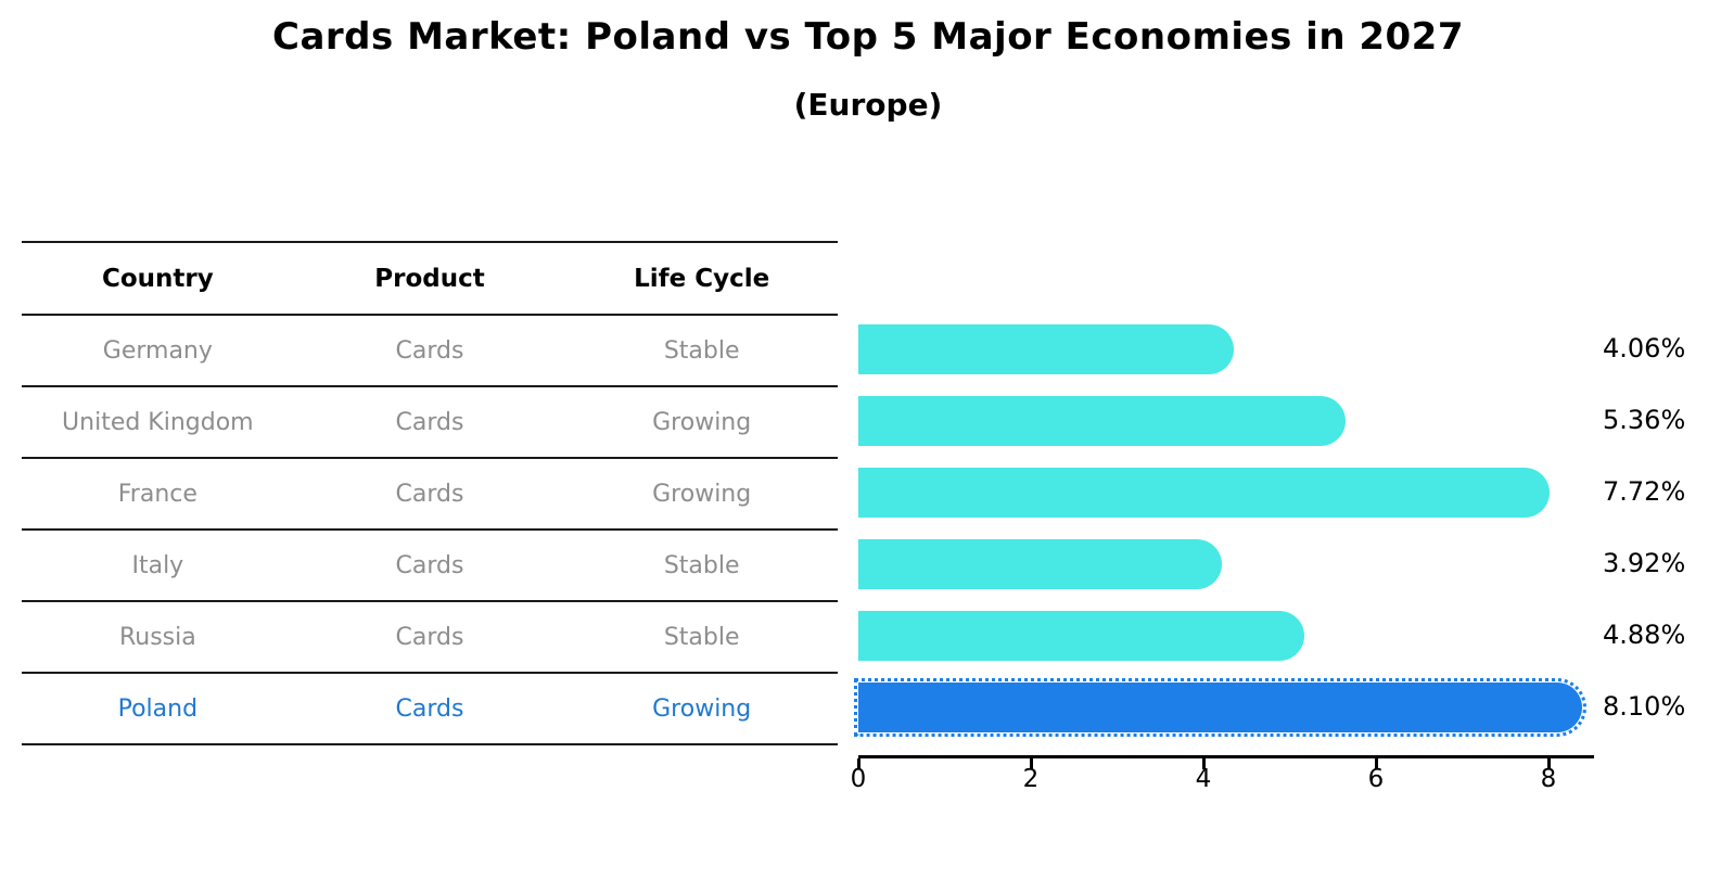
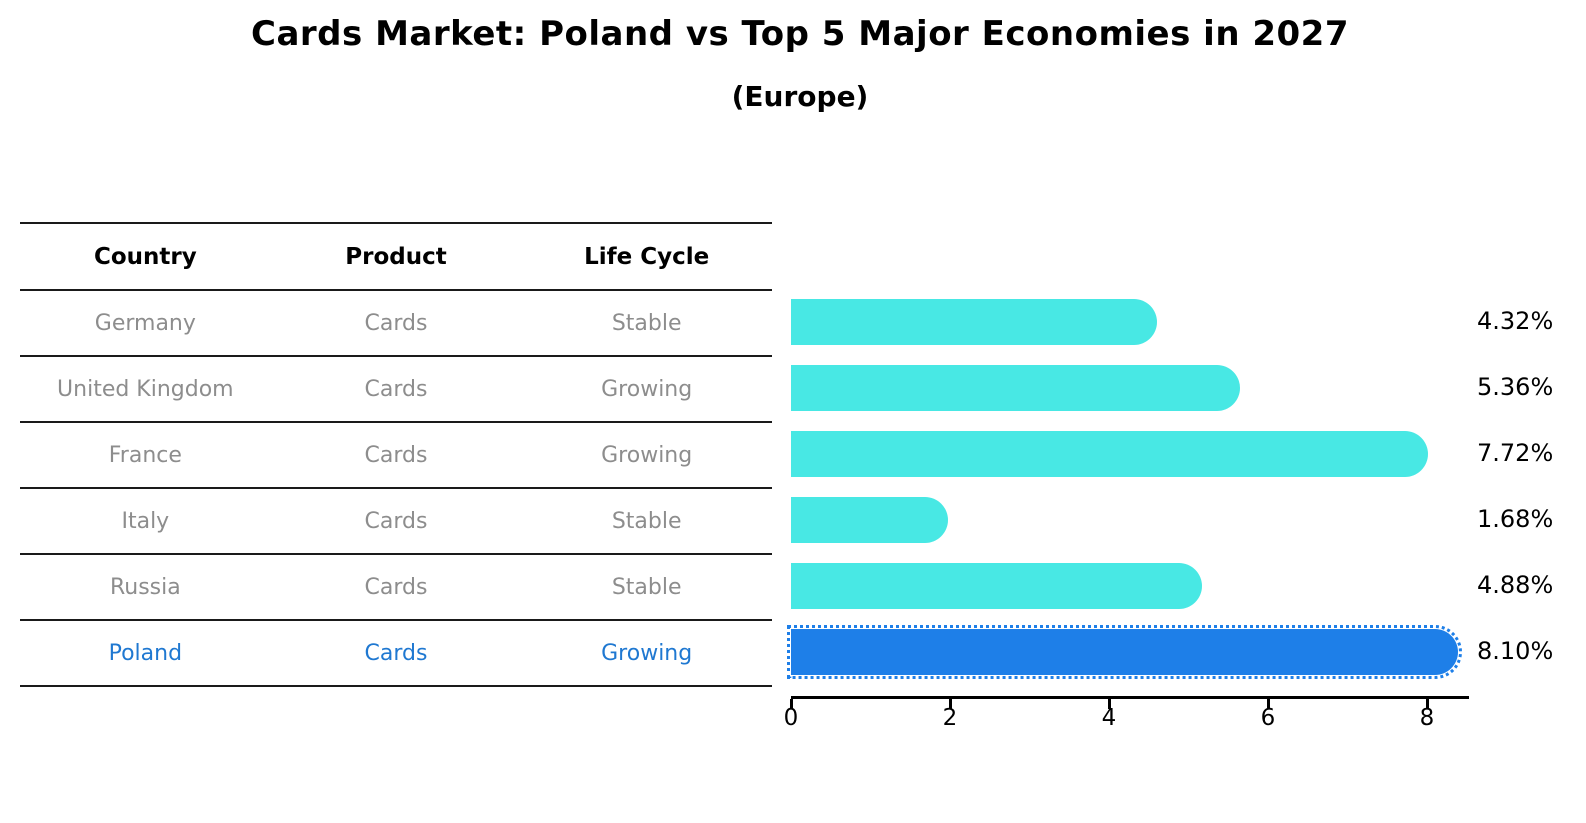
Germany: 4.06% -> 4.32%
Italy: 3.92% -> 1.68%
